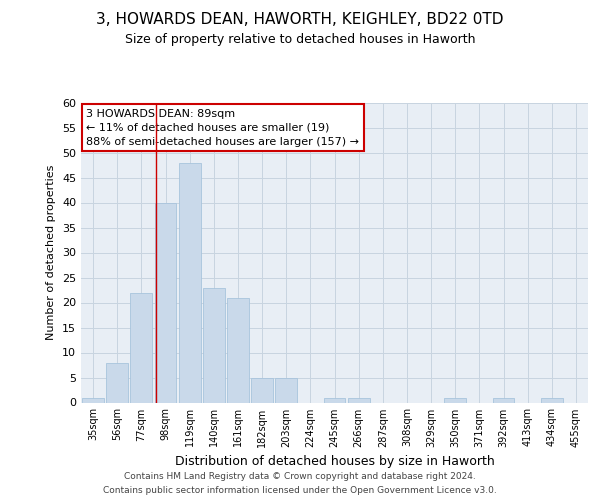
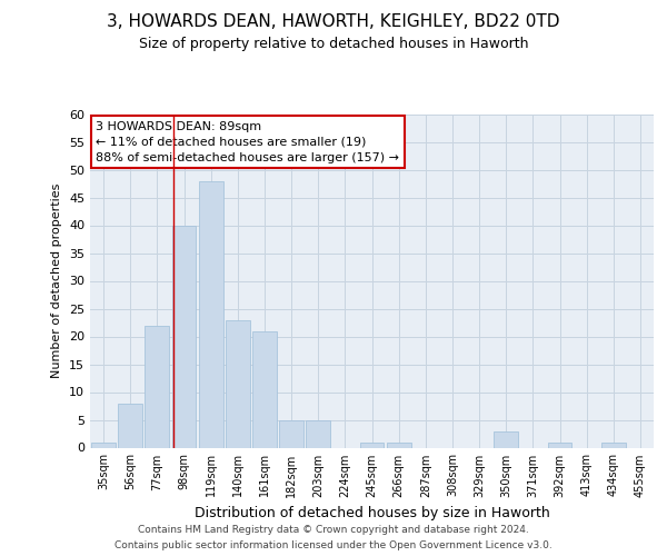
350sqm: 1 -> 3
